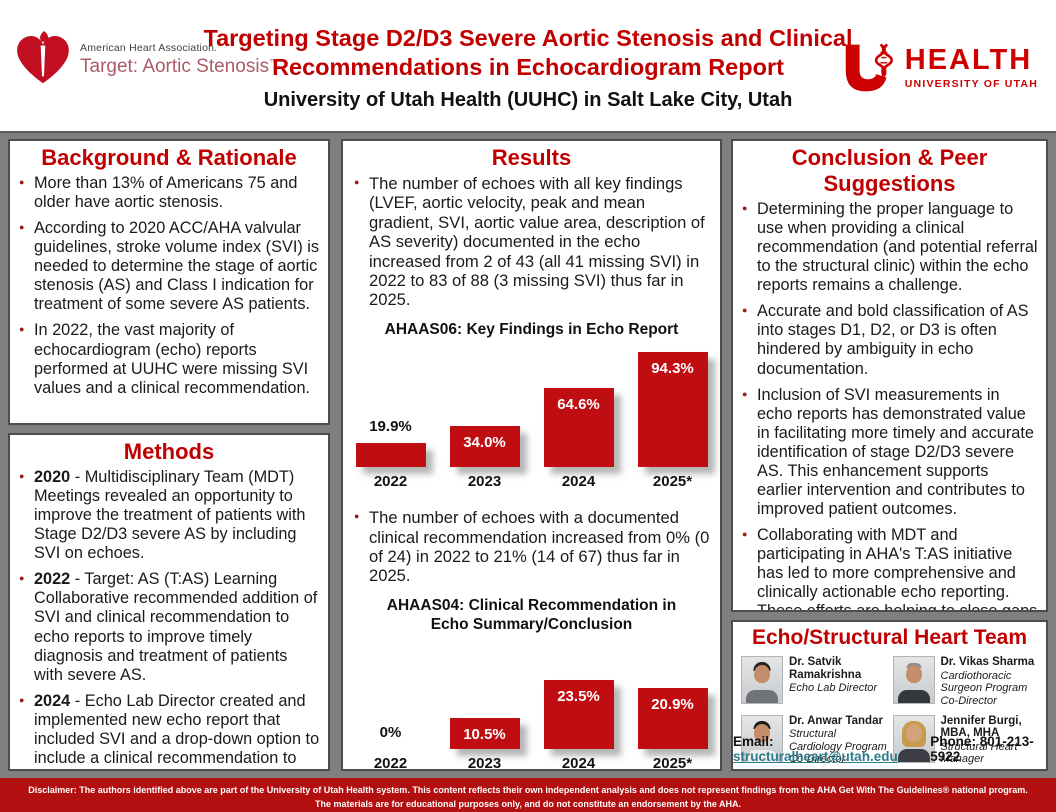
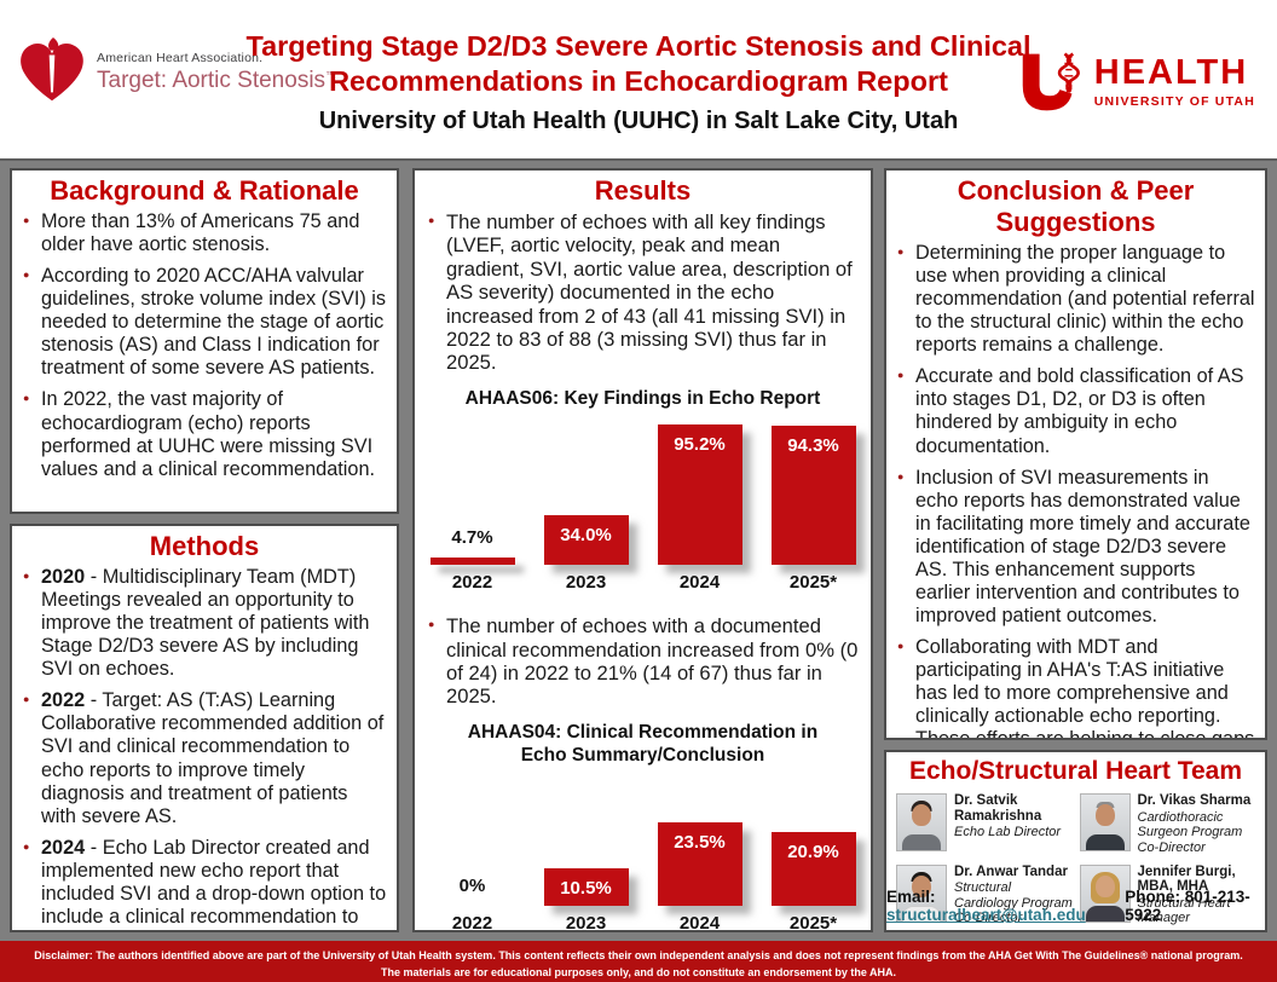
AHAAS06: Key Findings in Echo Report/2022: 19.9% -> 4.7%
AHAAS06: Key Findings in Echo Report/2024: 64.6% -> 95.2%
